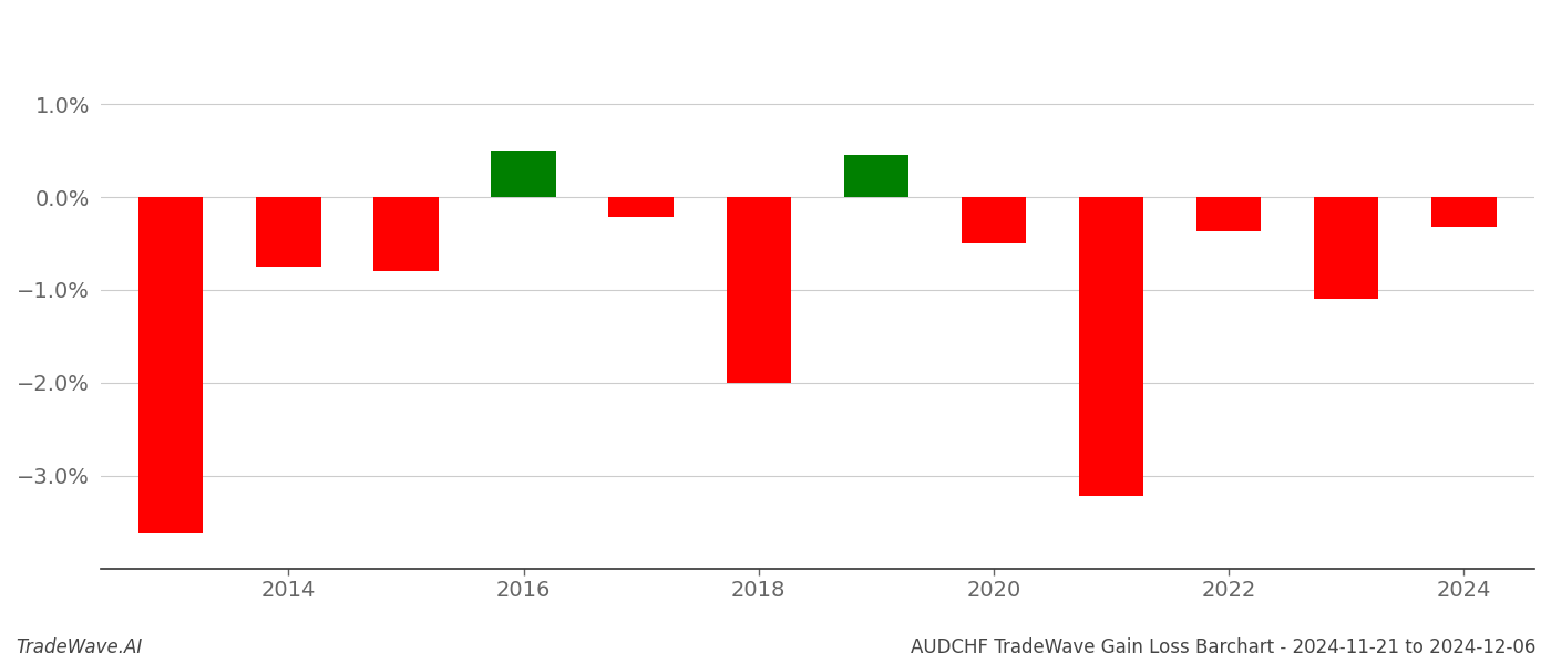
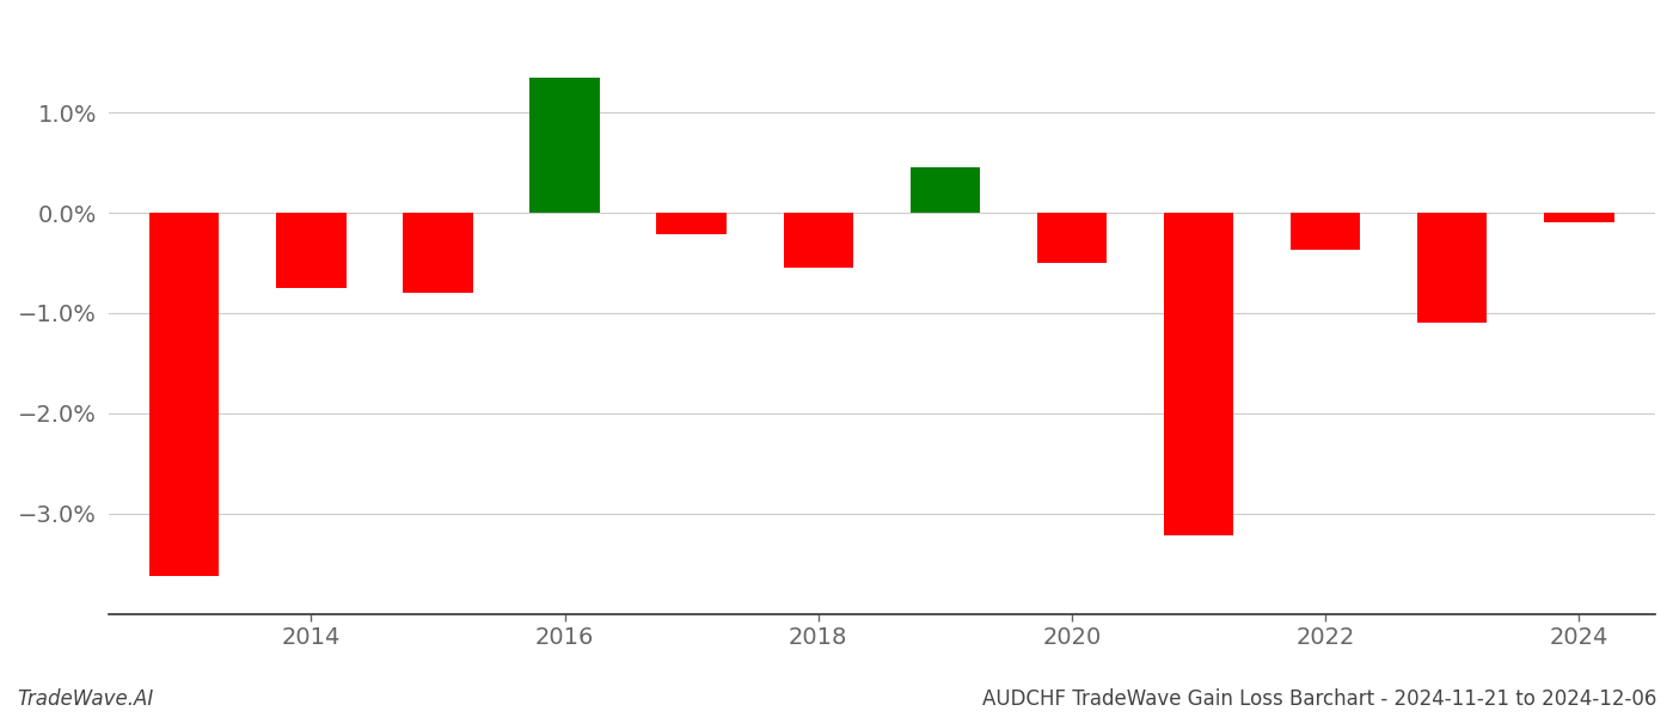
2016: 0.50% -> 1.35%
2018: -2.00% -> -0.55%
2024: -0.32% -> -0.10%
